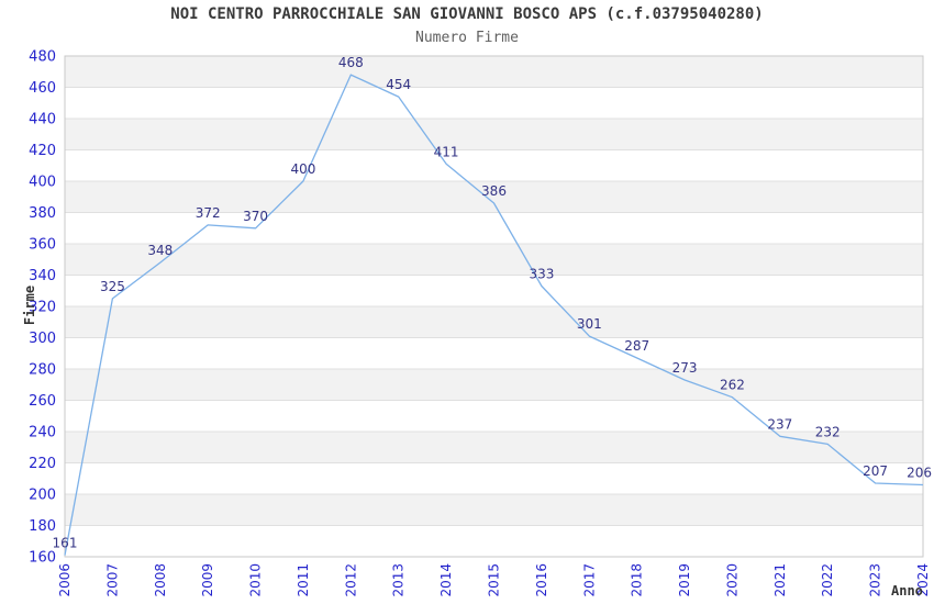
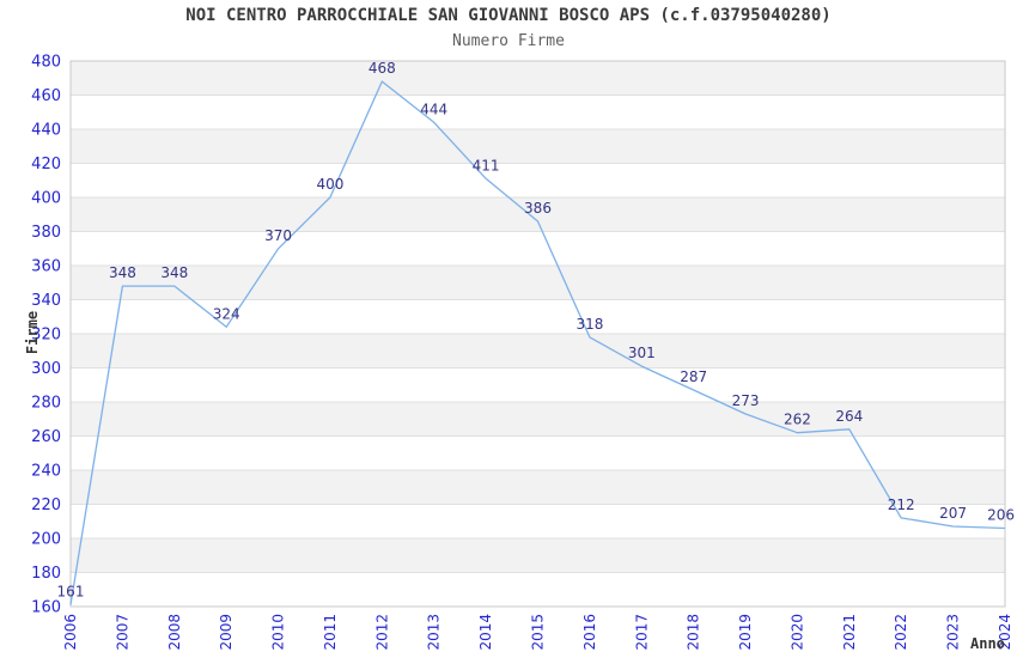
2007: 325 -> 348
2009: 372 -> 324
2013: 454 -> 444
2016: 333 -> 318
2021: 237 -> 264
2022: 232 -> 212
